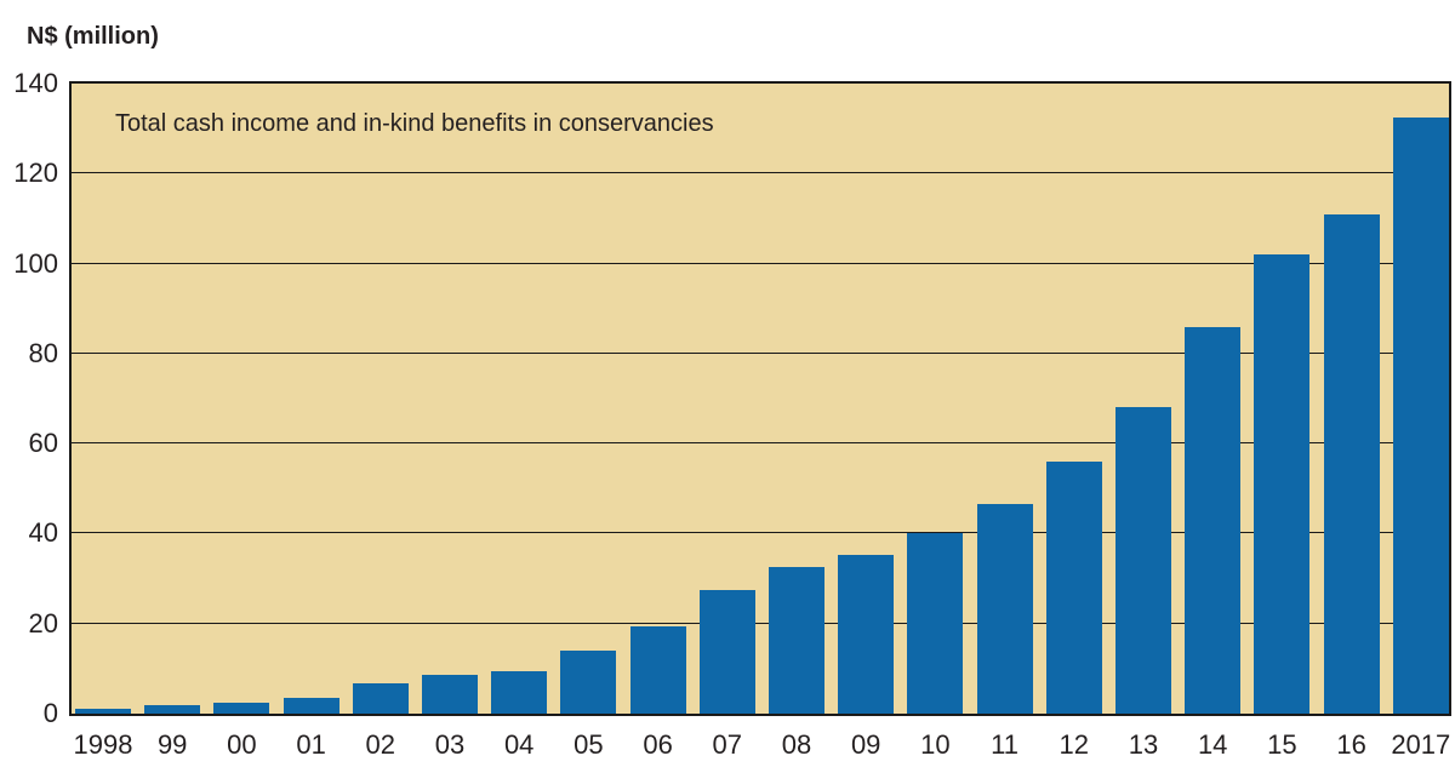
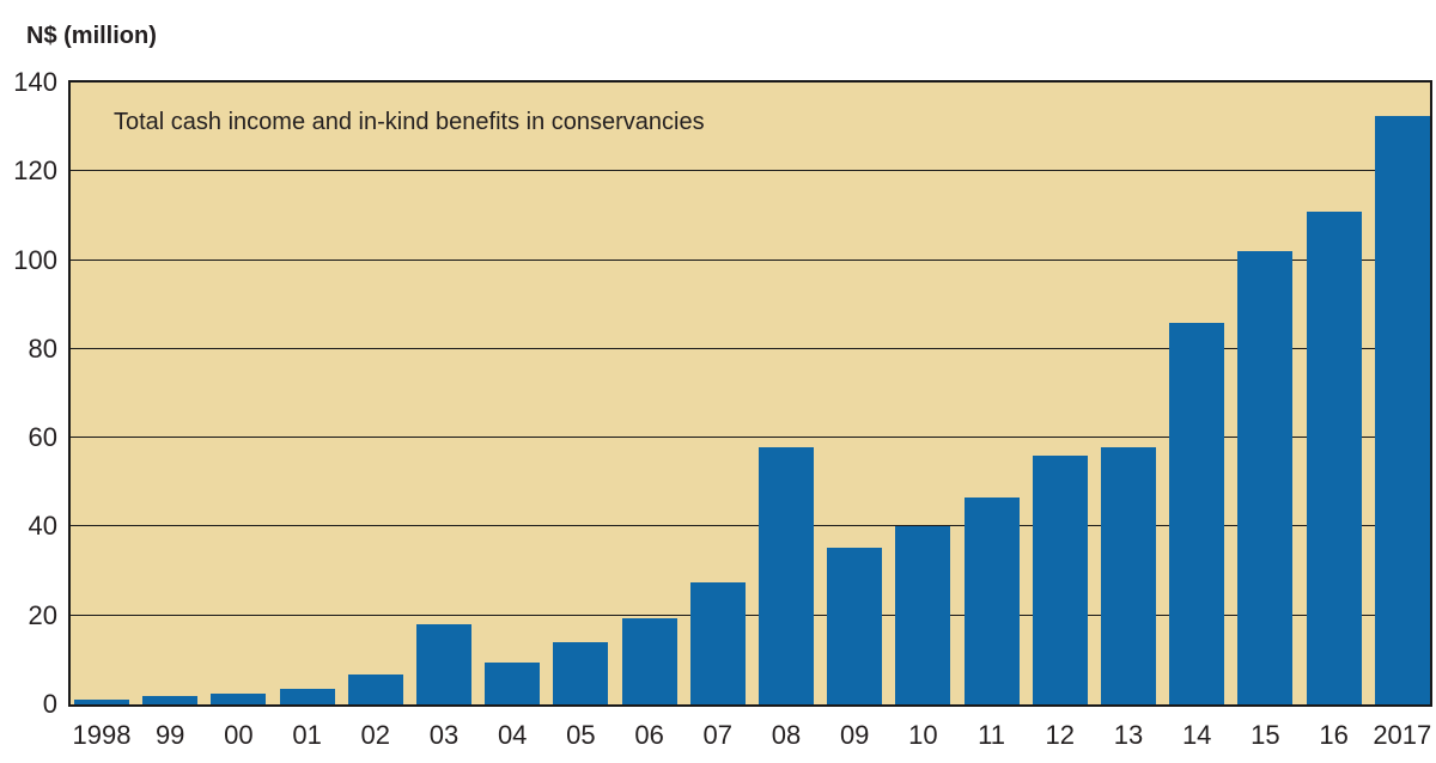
03: 8 -> 18
08: 33 -> 58
13: 68 -> 58
